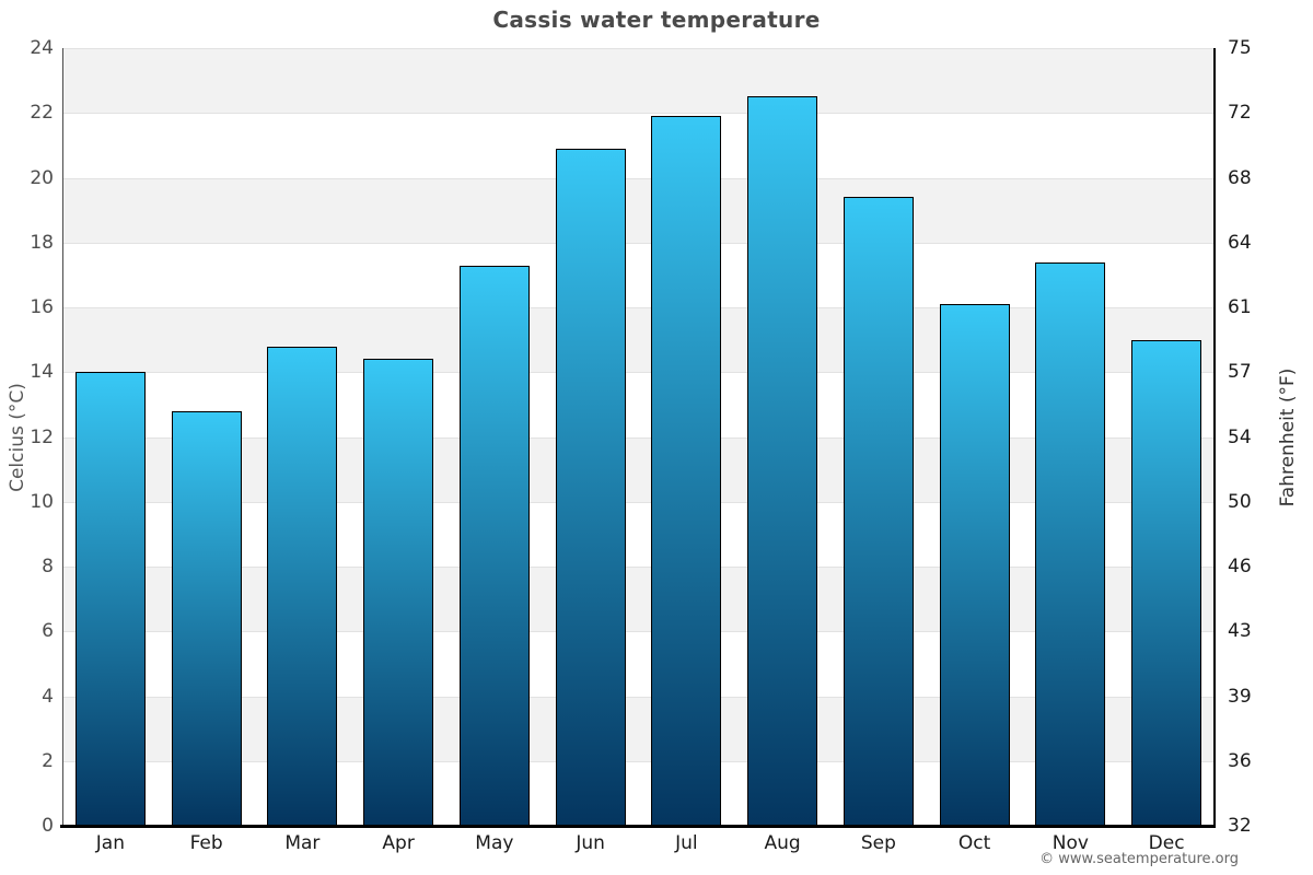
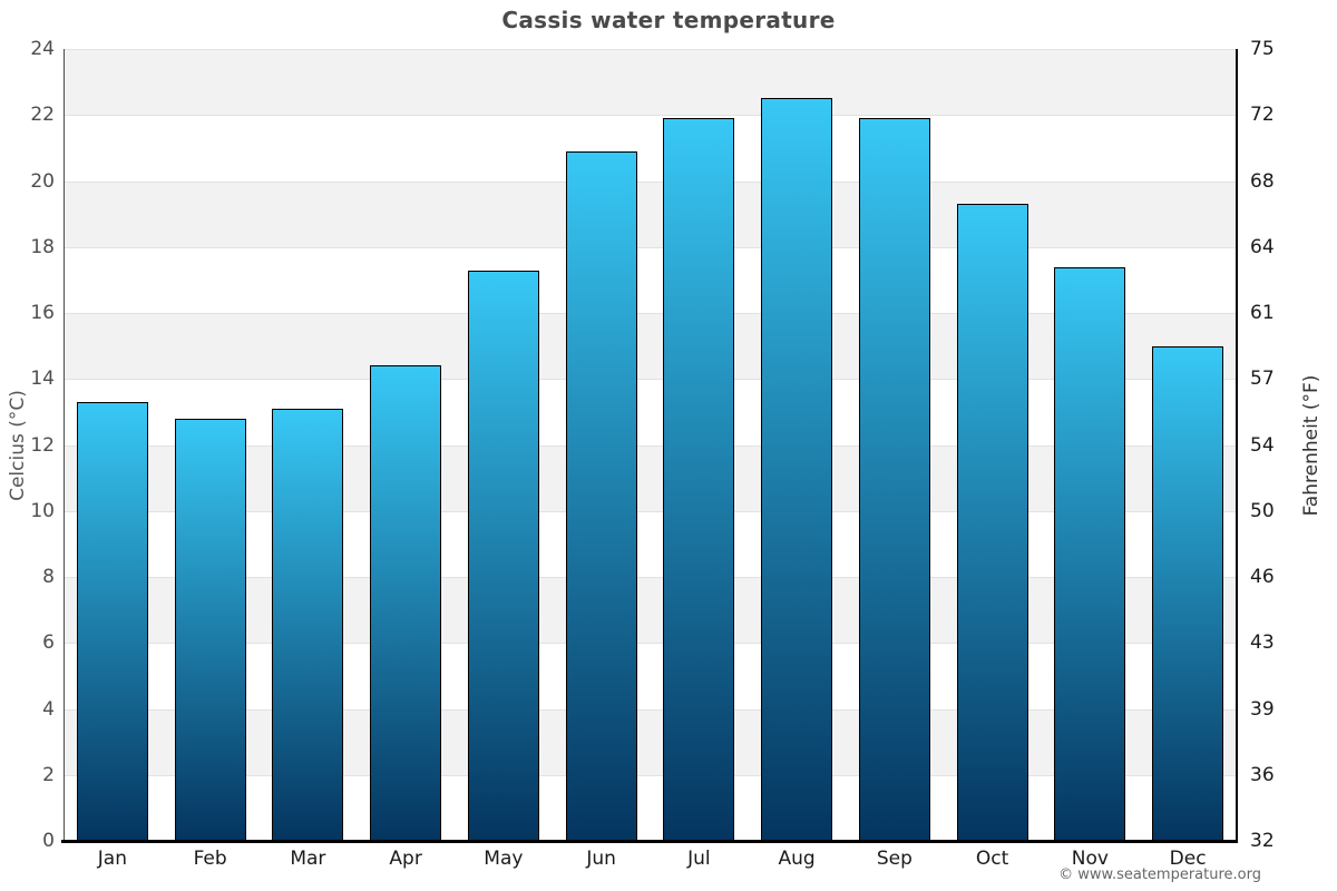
Jan: 14.0 -> 13.3
Mar: 14.8 -> 13.1
Sep: 19.4 -> 21.9
Oct: 16.1 -> 19.3
